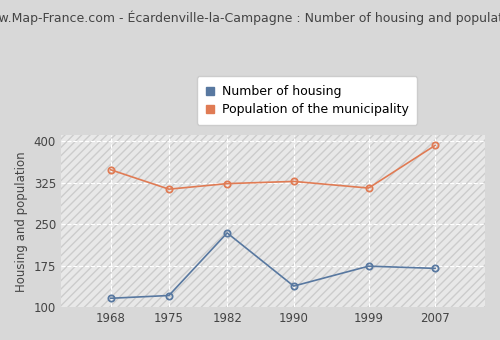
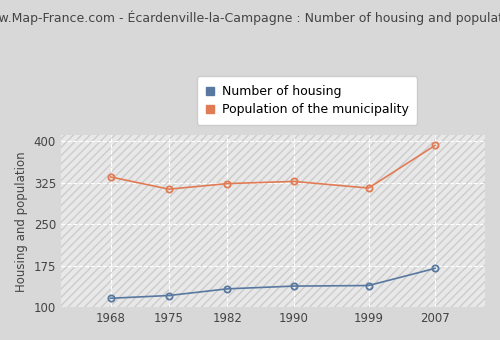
Population of the municipality/1968: 348 -> 335
Number of housing/1982: 234 -> 133
Number of housing/1999: 174 -> 139
